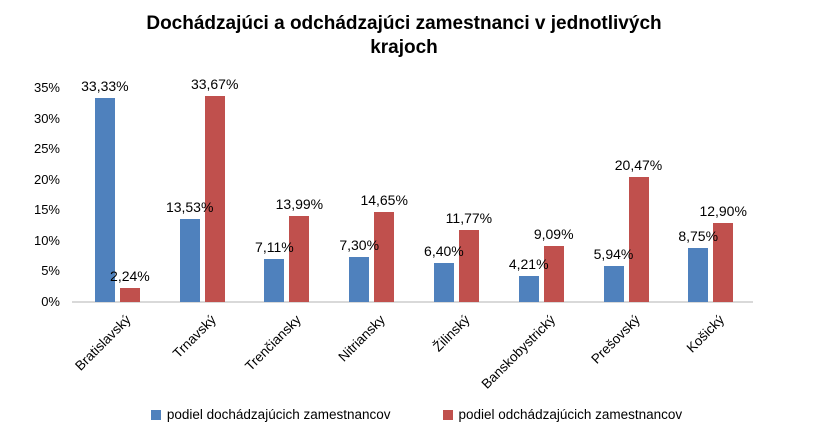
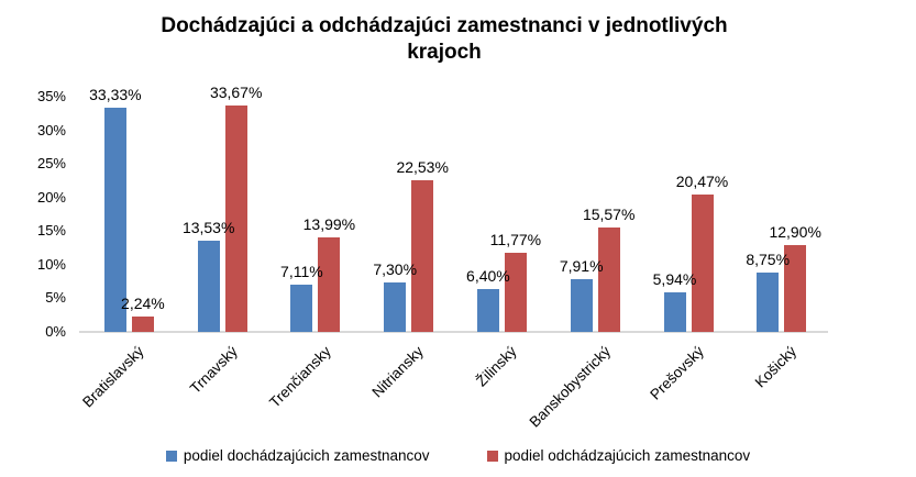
podiel odchádzajúcich zamestnancov/Nitriansky: 14,65% -> 22,53%
podiel dochádzajúcich zamestnancov/Banskobystrický: 4,21% -> 7,91%
podiel odchádzajúcich zamestnancov/Banskobystrický: 9,09% -> 15,57%
